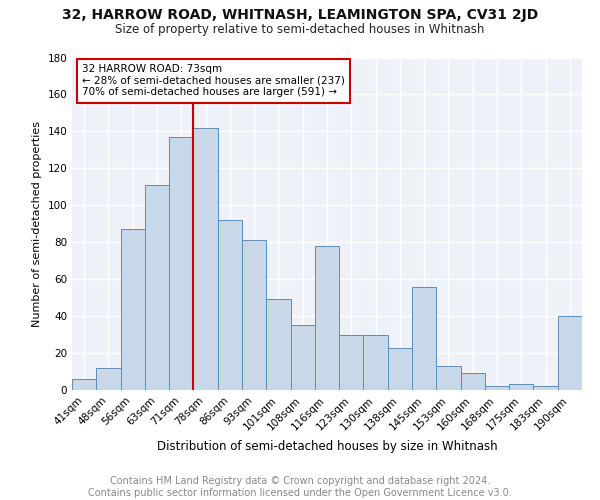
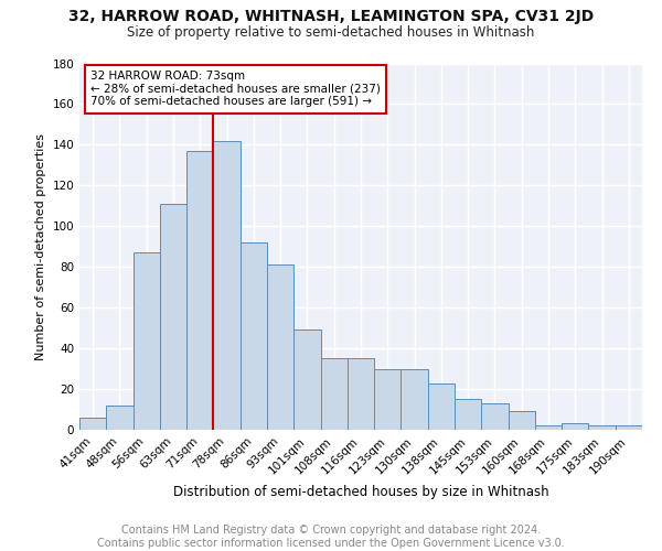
116sqm: 78 -> 35
145sqm: 56 -> 15
190sqm: 40 -> 2
